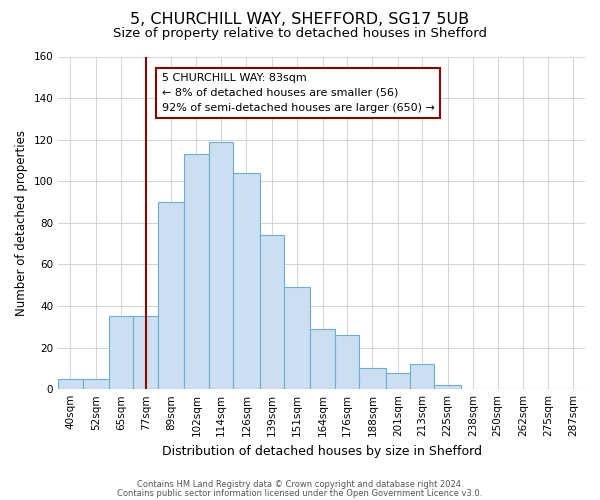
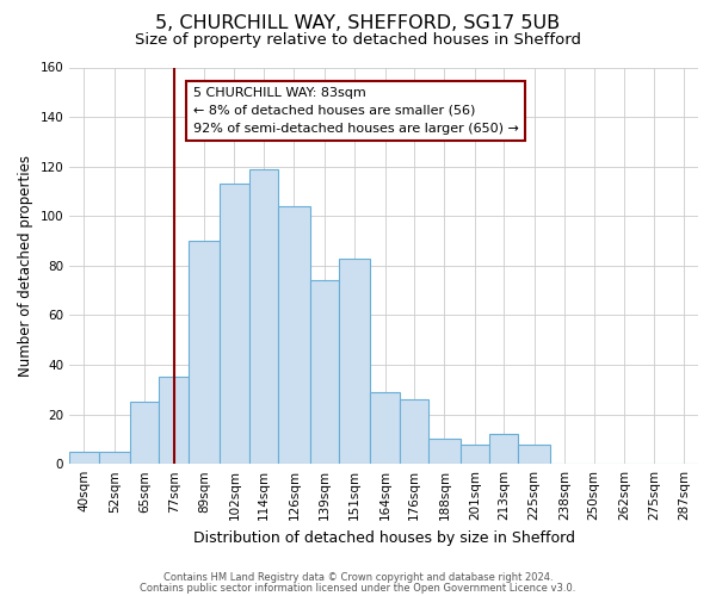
65sqm: 35 -> 25
151sqm: 49 -> 83
225sqm: 2 -> 8
